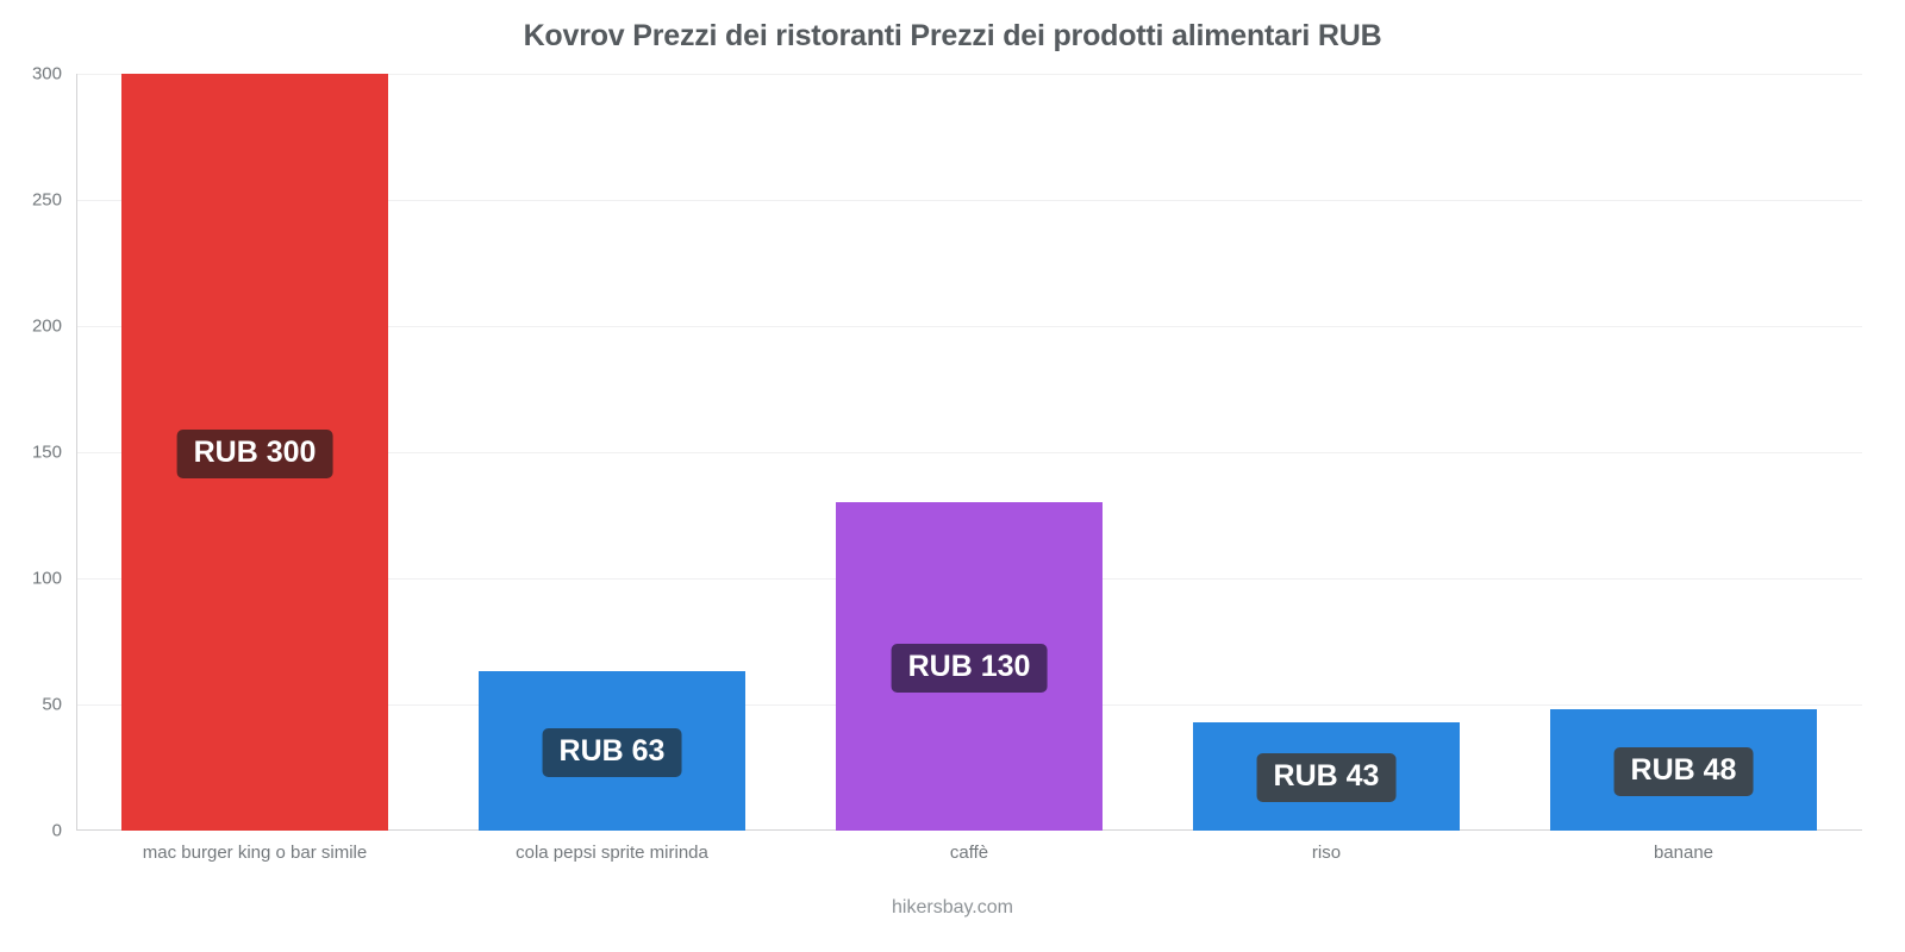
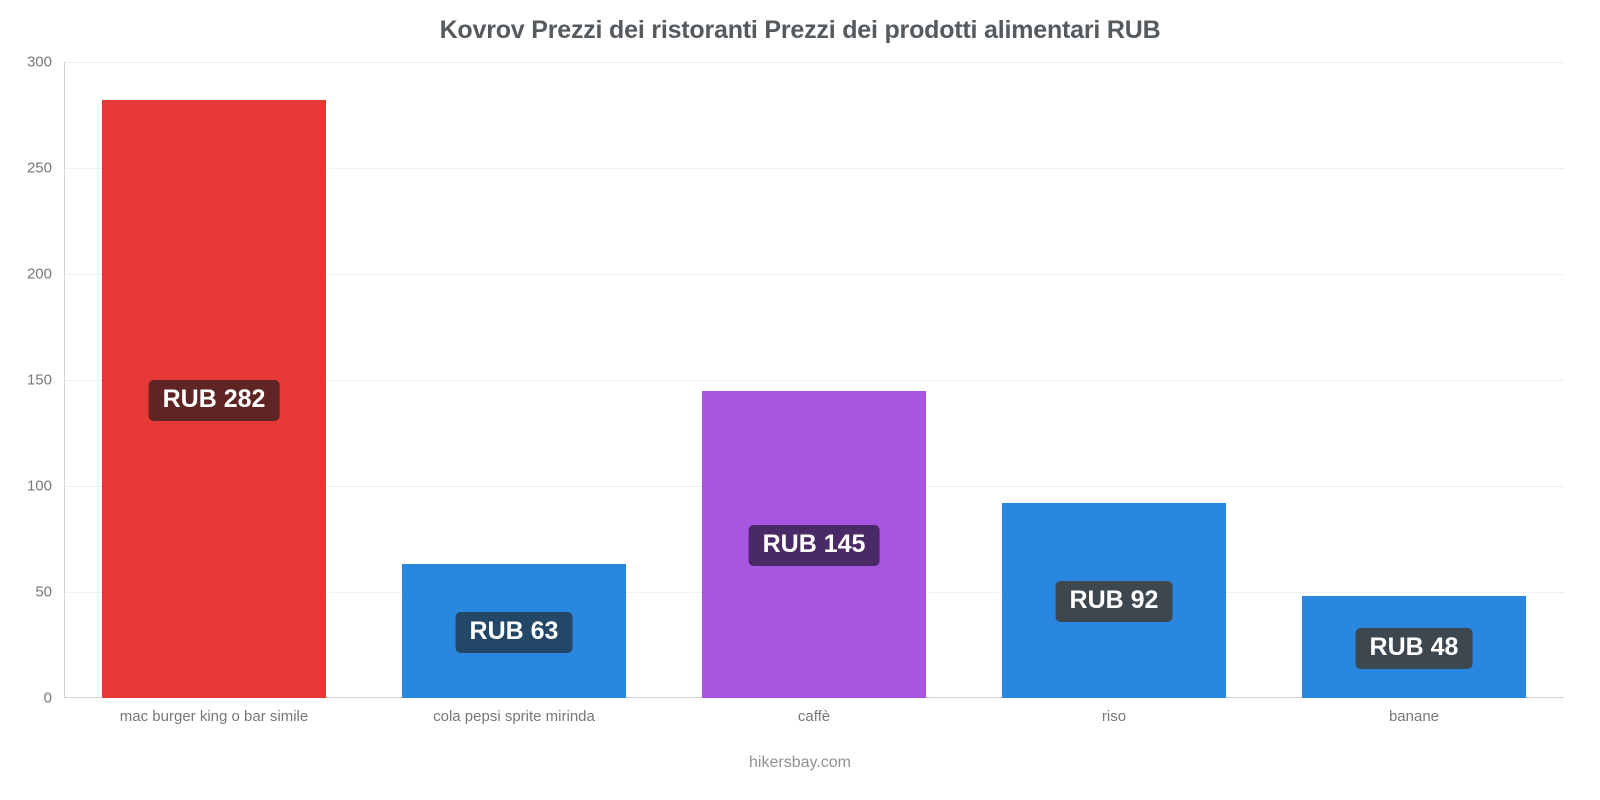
mac burger king o bar simile: 300 -> 282
caffè: 130 -> 145
riso: 43 -> 92
